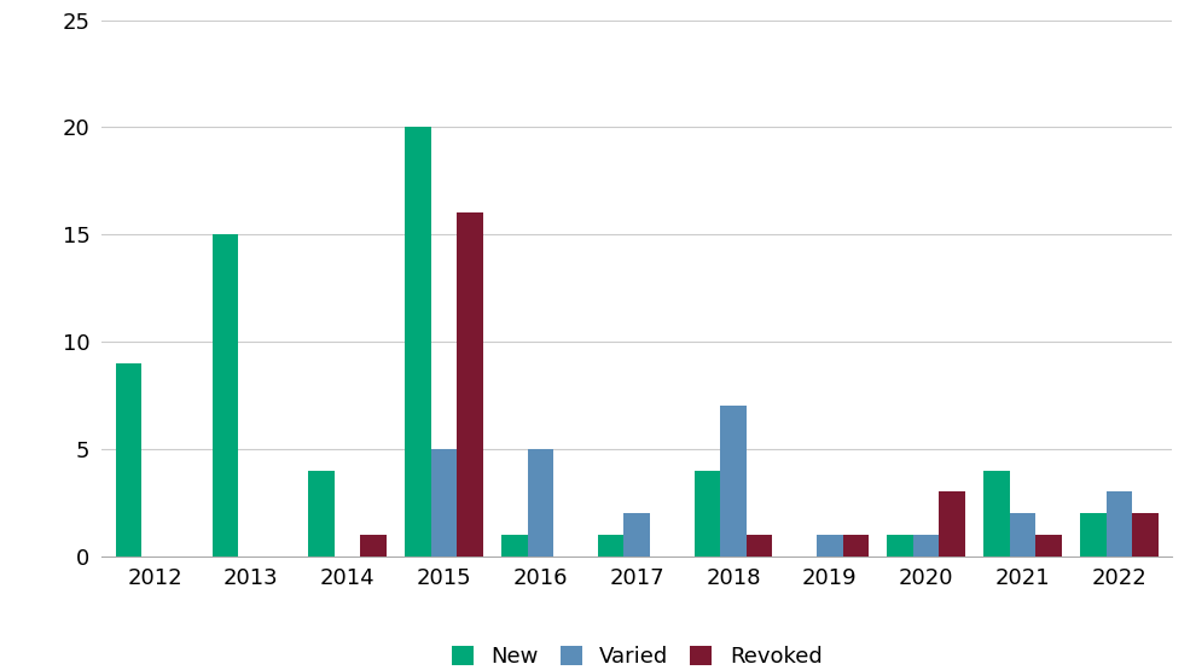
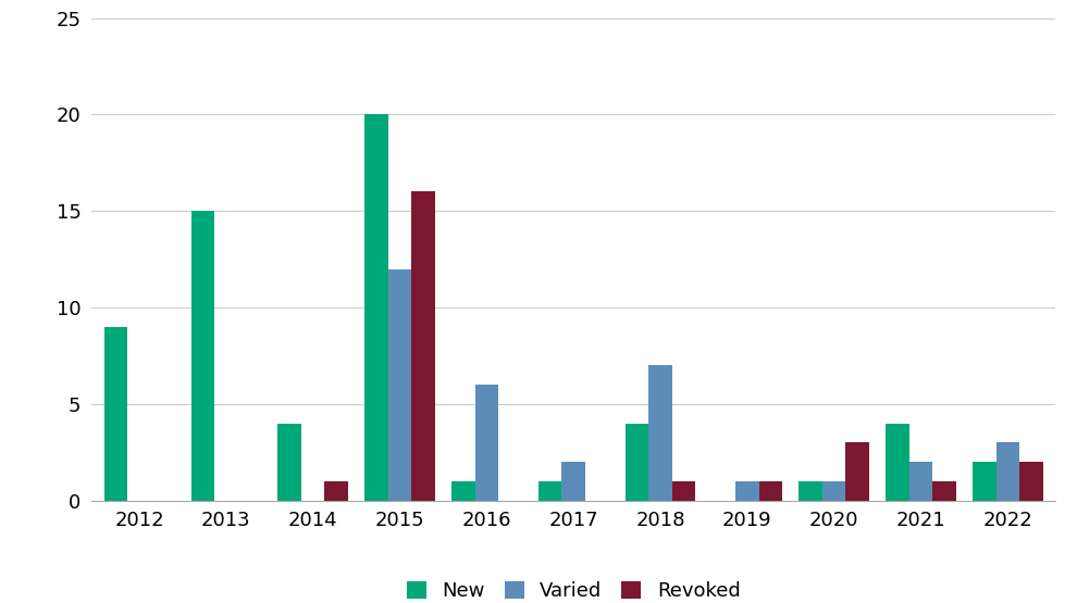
Varied/2015: 5 -> 12
Varied/2016: 5 -> 6
